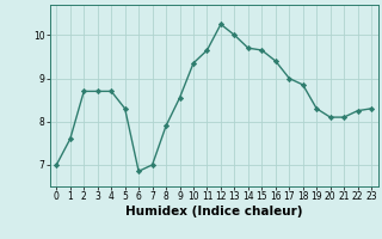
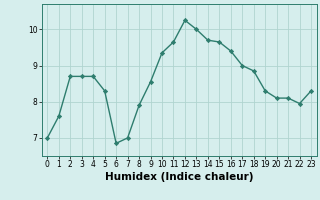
22: 8.25 -> 7.95
